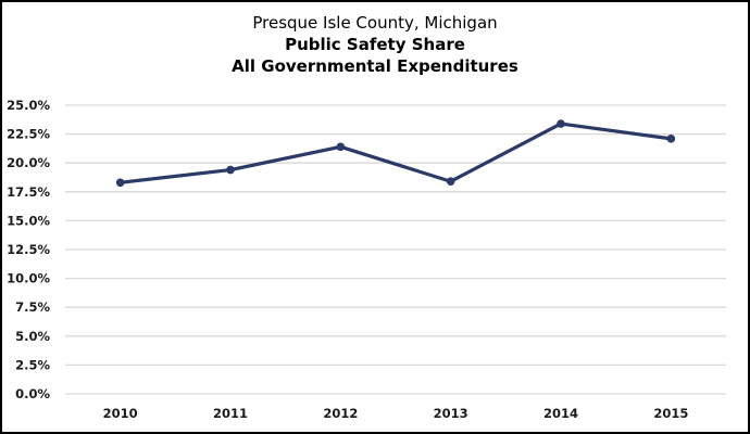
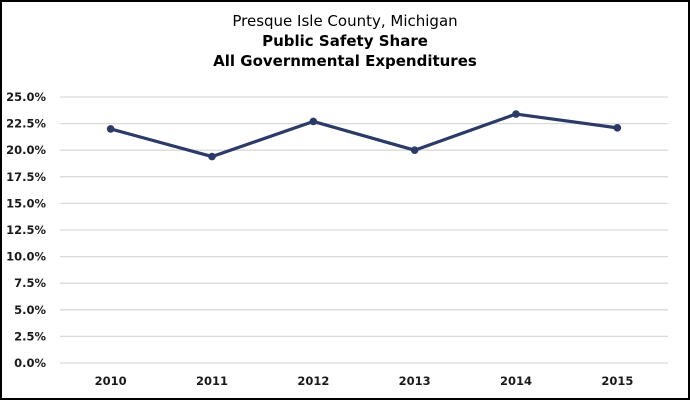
2010: 18.3% -> 22.0%
2012: 21.4% -> 22.7%
2013: 18.4% -> 20.0%
